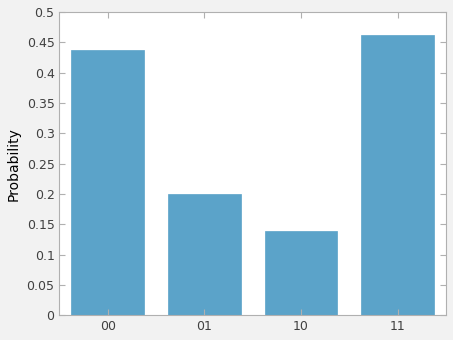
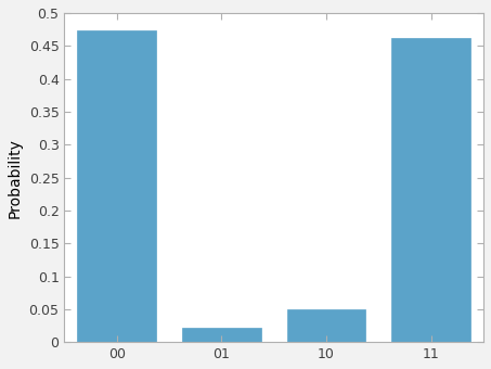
00: 0.438 -> 0.473
01: 0.200 -> 0.022
10: 0.138 -> 0.050
